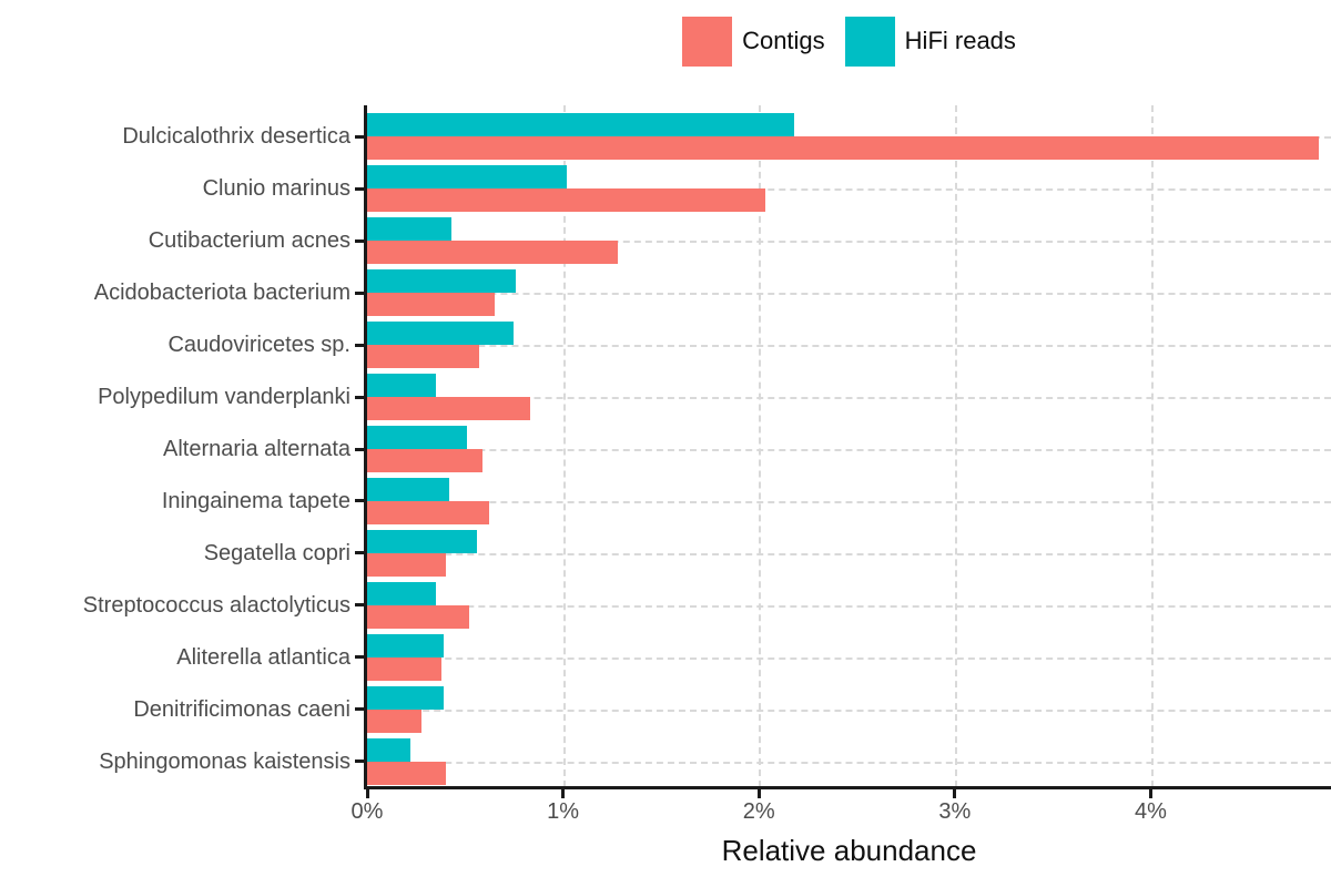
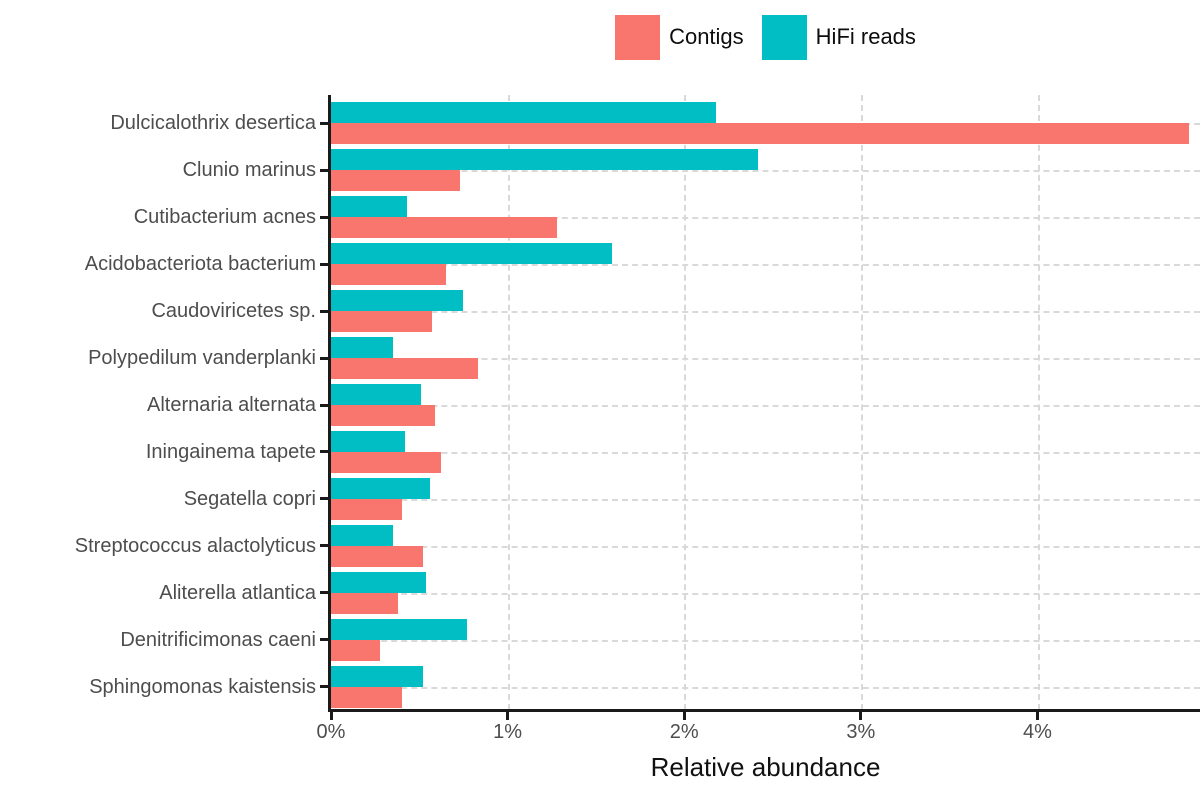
Contigs/Clunio marinus: 2.03% -> 0.73%
HiFi reads/Clunio marinus: 1.02% -> 2.42%
HiFi reads/Acidobacteriota bacterium: 0.76% -> 1.59%
HiFi reads/Aliterella atlantica: 0.39% -> 0.54%
HiFi reads/Denitrificimonas caeni: 0.39% -> 0.77%
HiFi reads/Sphingomonas kaistensis: 0.22% -> 0.52%
